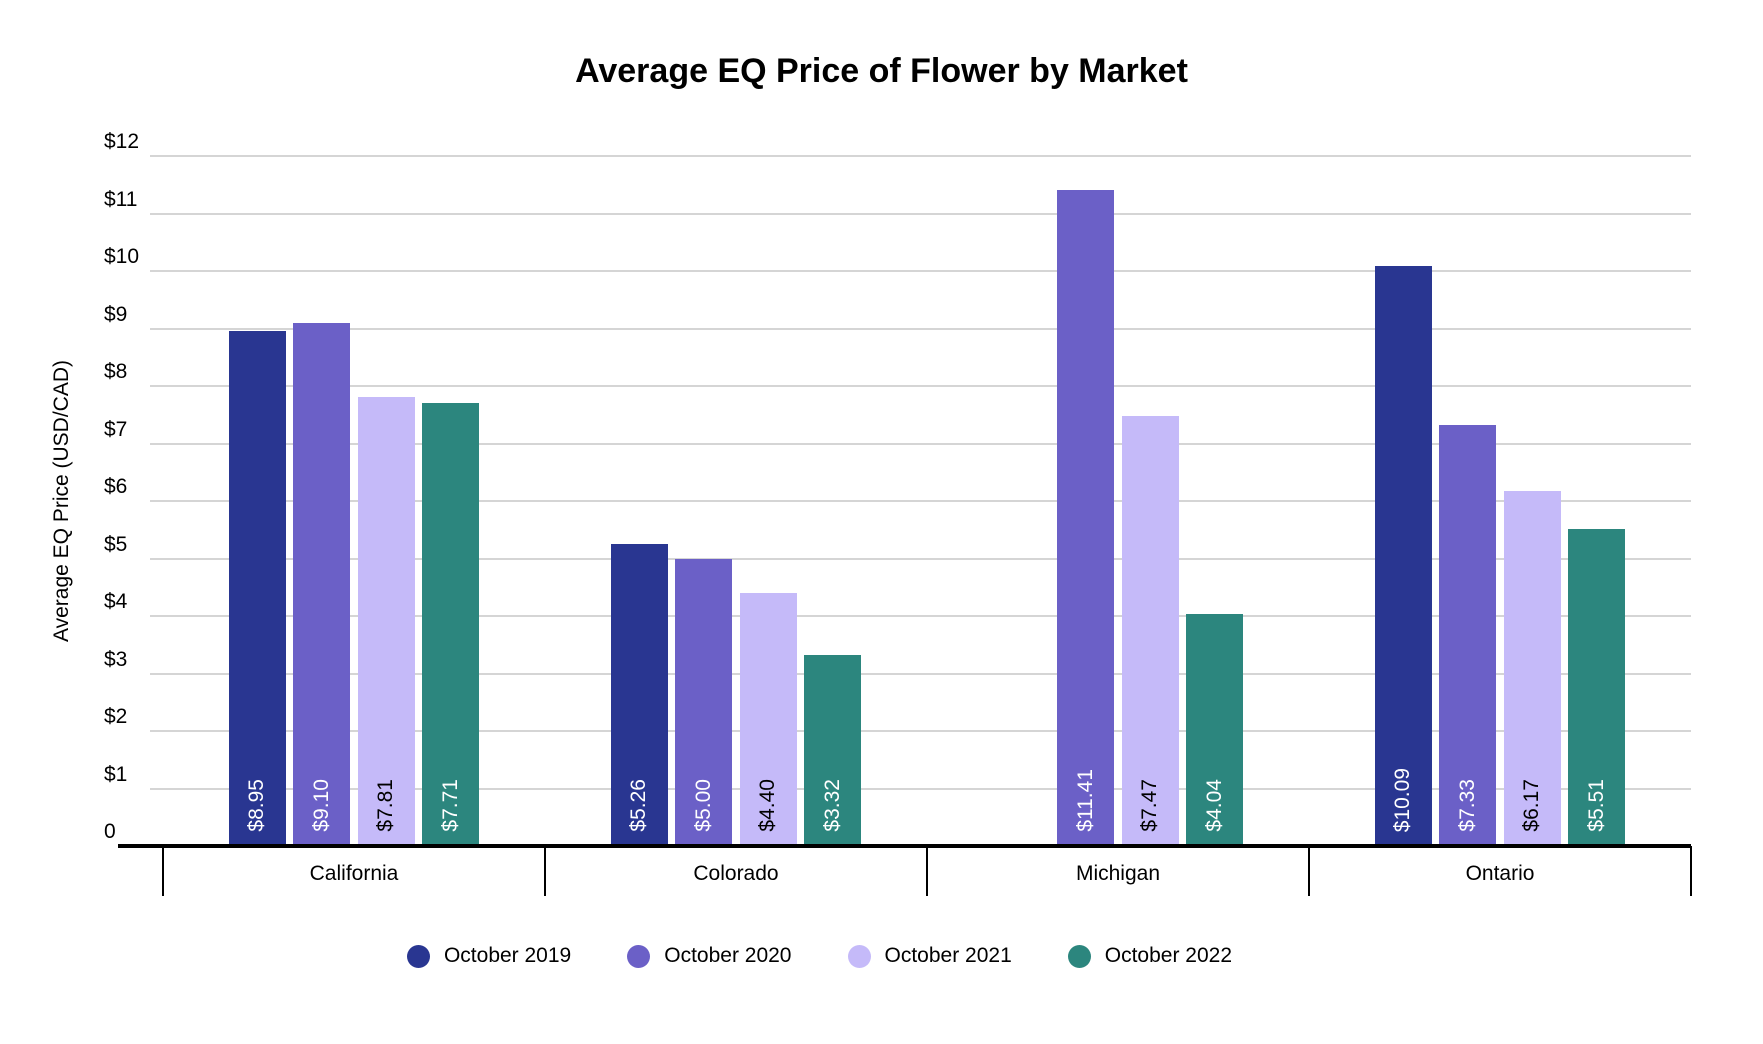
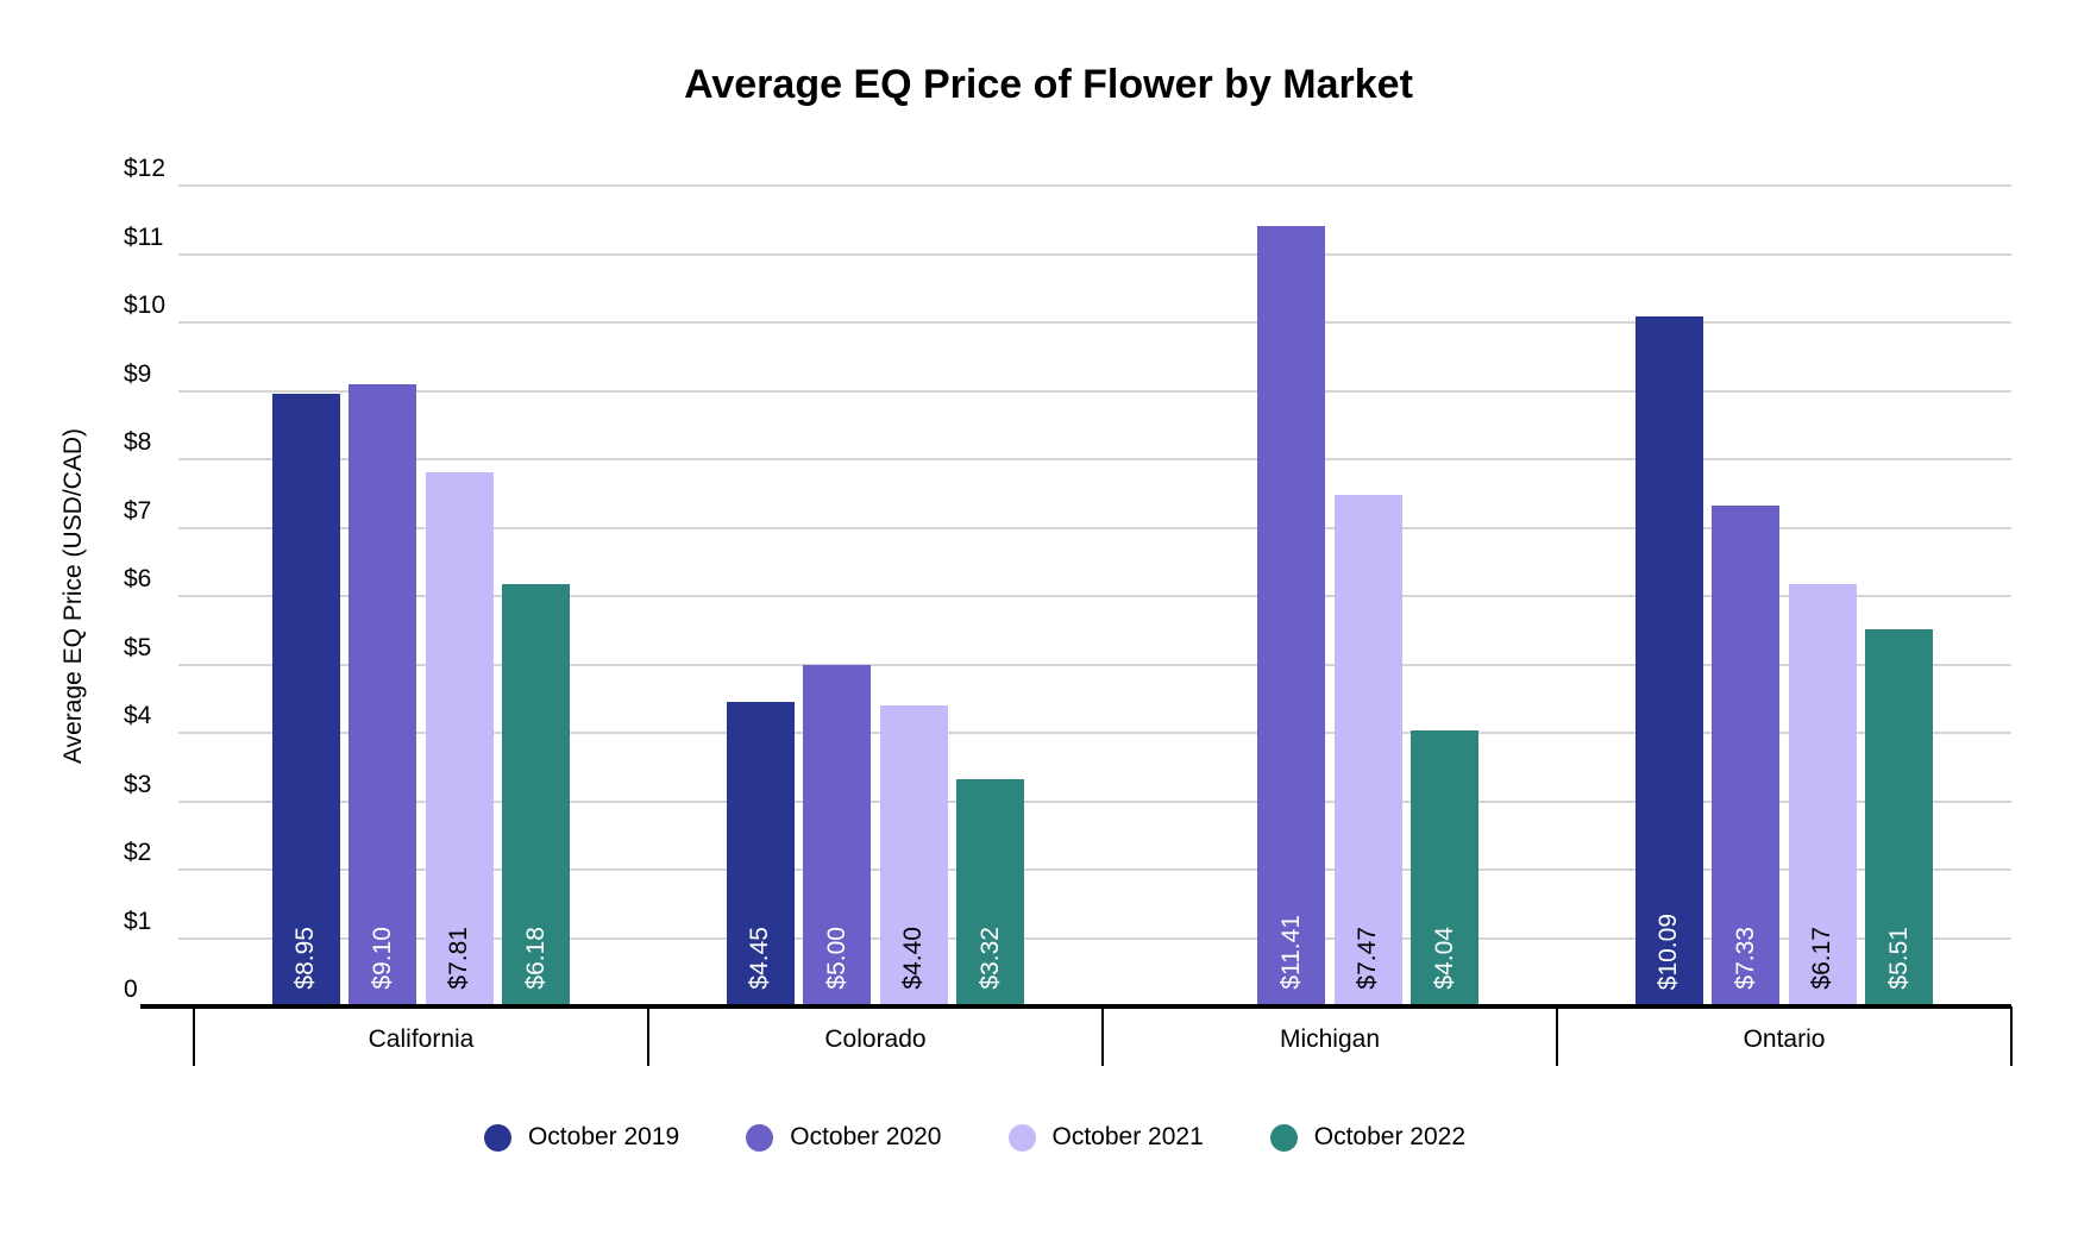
October 2022/California: $7.71 -> $6.18
October 2019/Colorado: $5.26 -> $4.45
